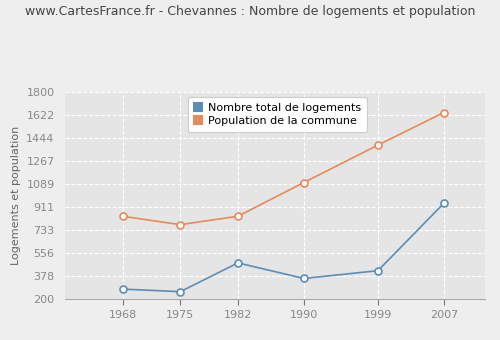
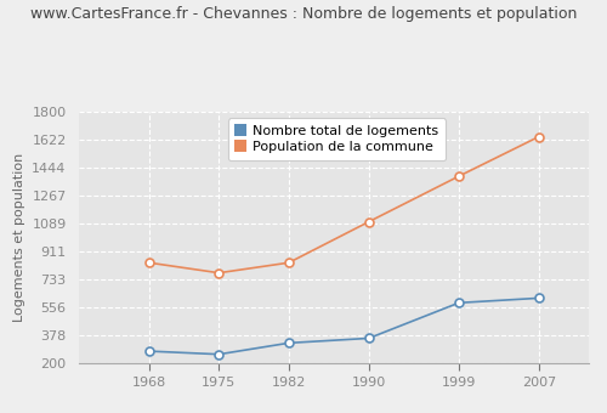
Nombre total de logements/1982: 480 -> 330
Nombre total de logements/1999: 420 -> 580
Nombre total de logements/2007: 940 -> 620
